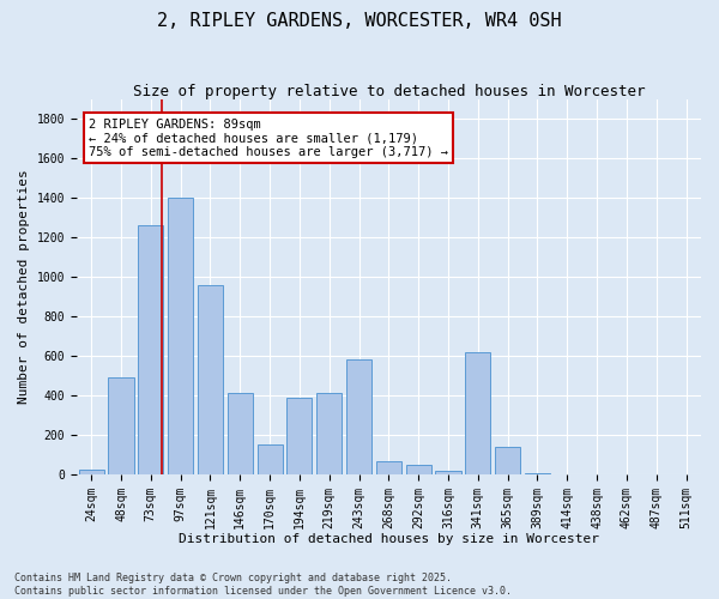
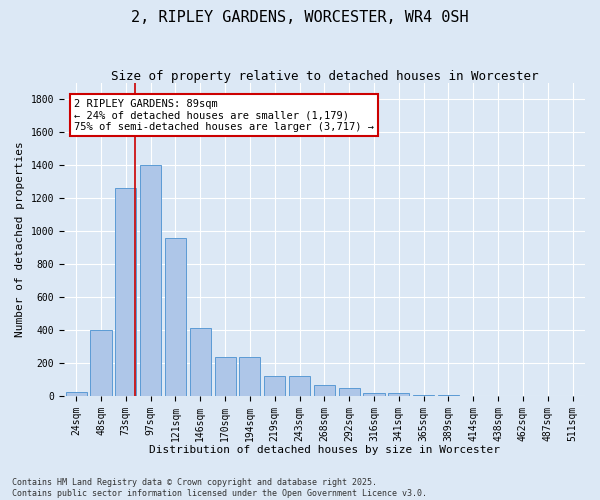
48sqm: 490 -> 400
170sqm: 150 -> 240
194sqm: 390 -> 240
219sqm: 410 -> 120
243sqm: 580 -> 120
341sqm: 620 -> 20
365sqm: 140 -> 0
